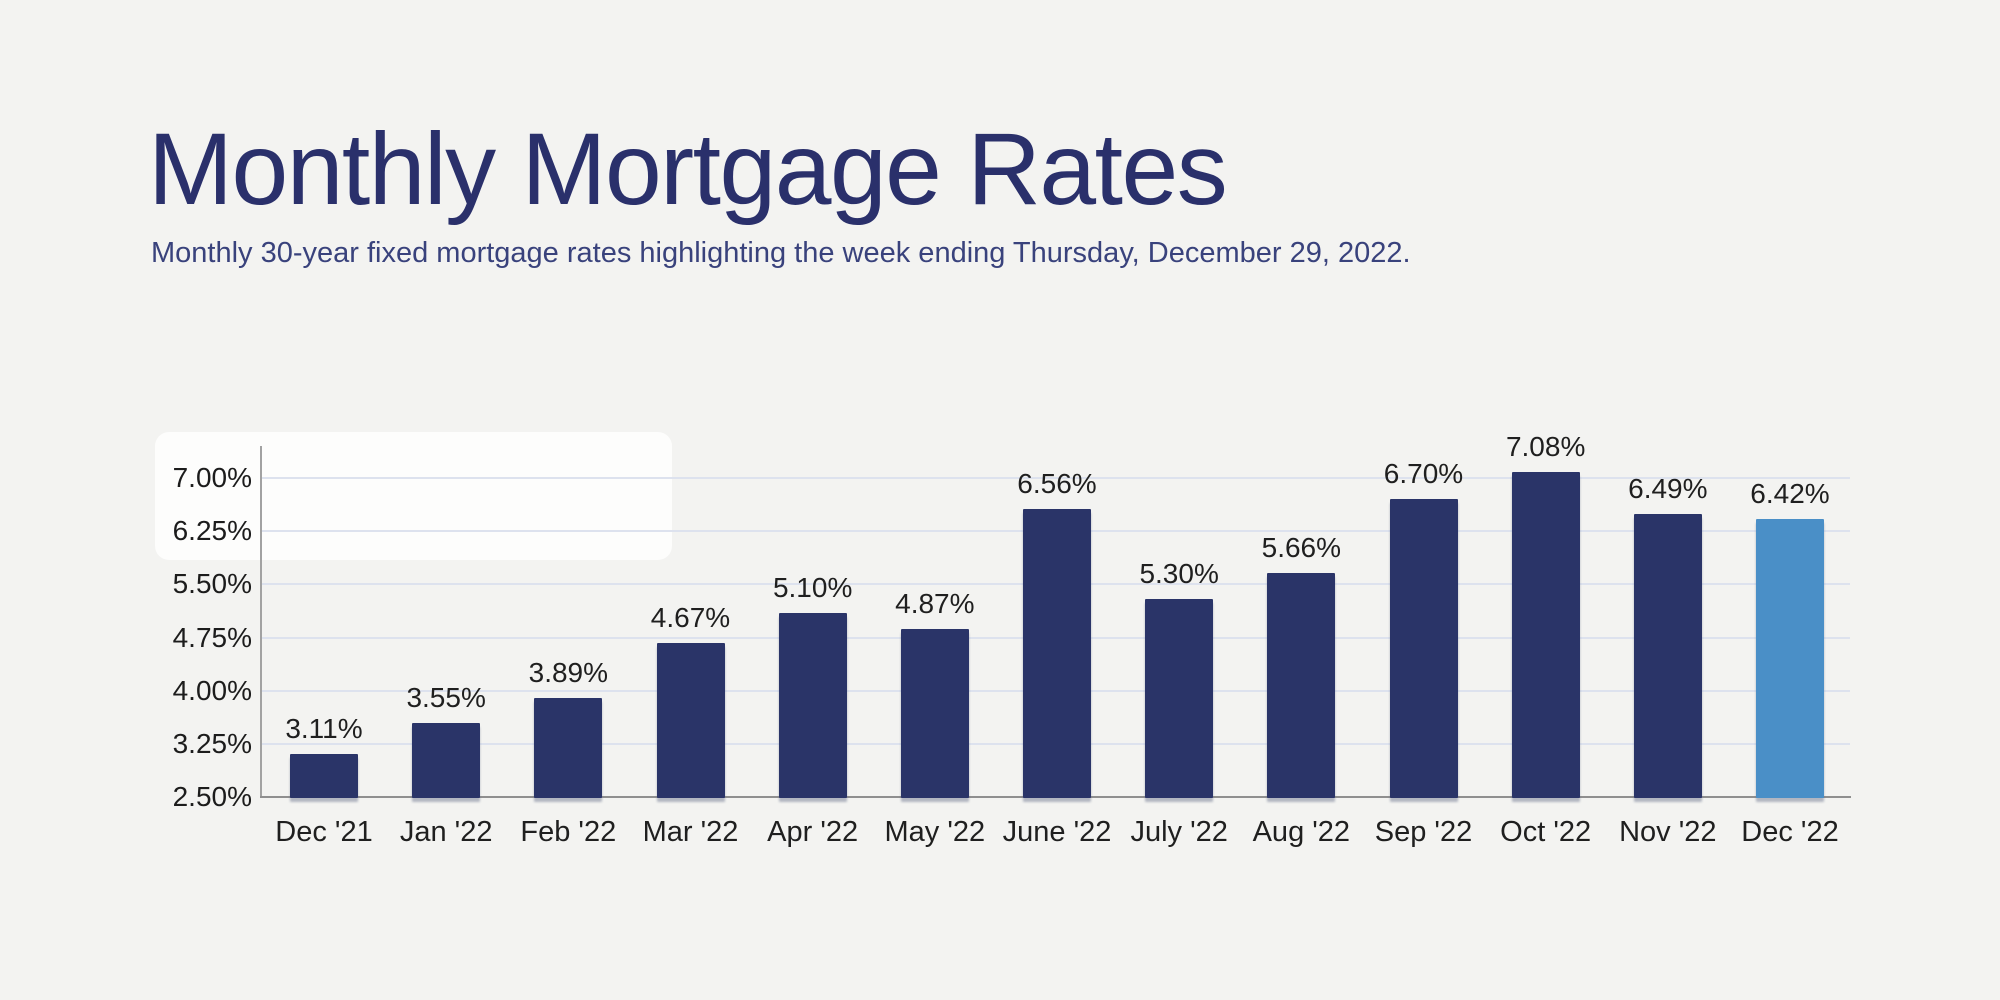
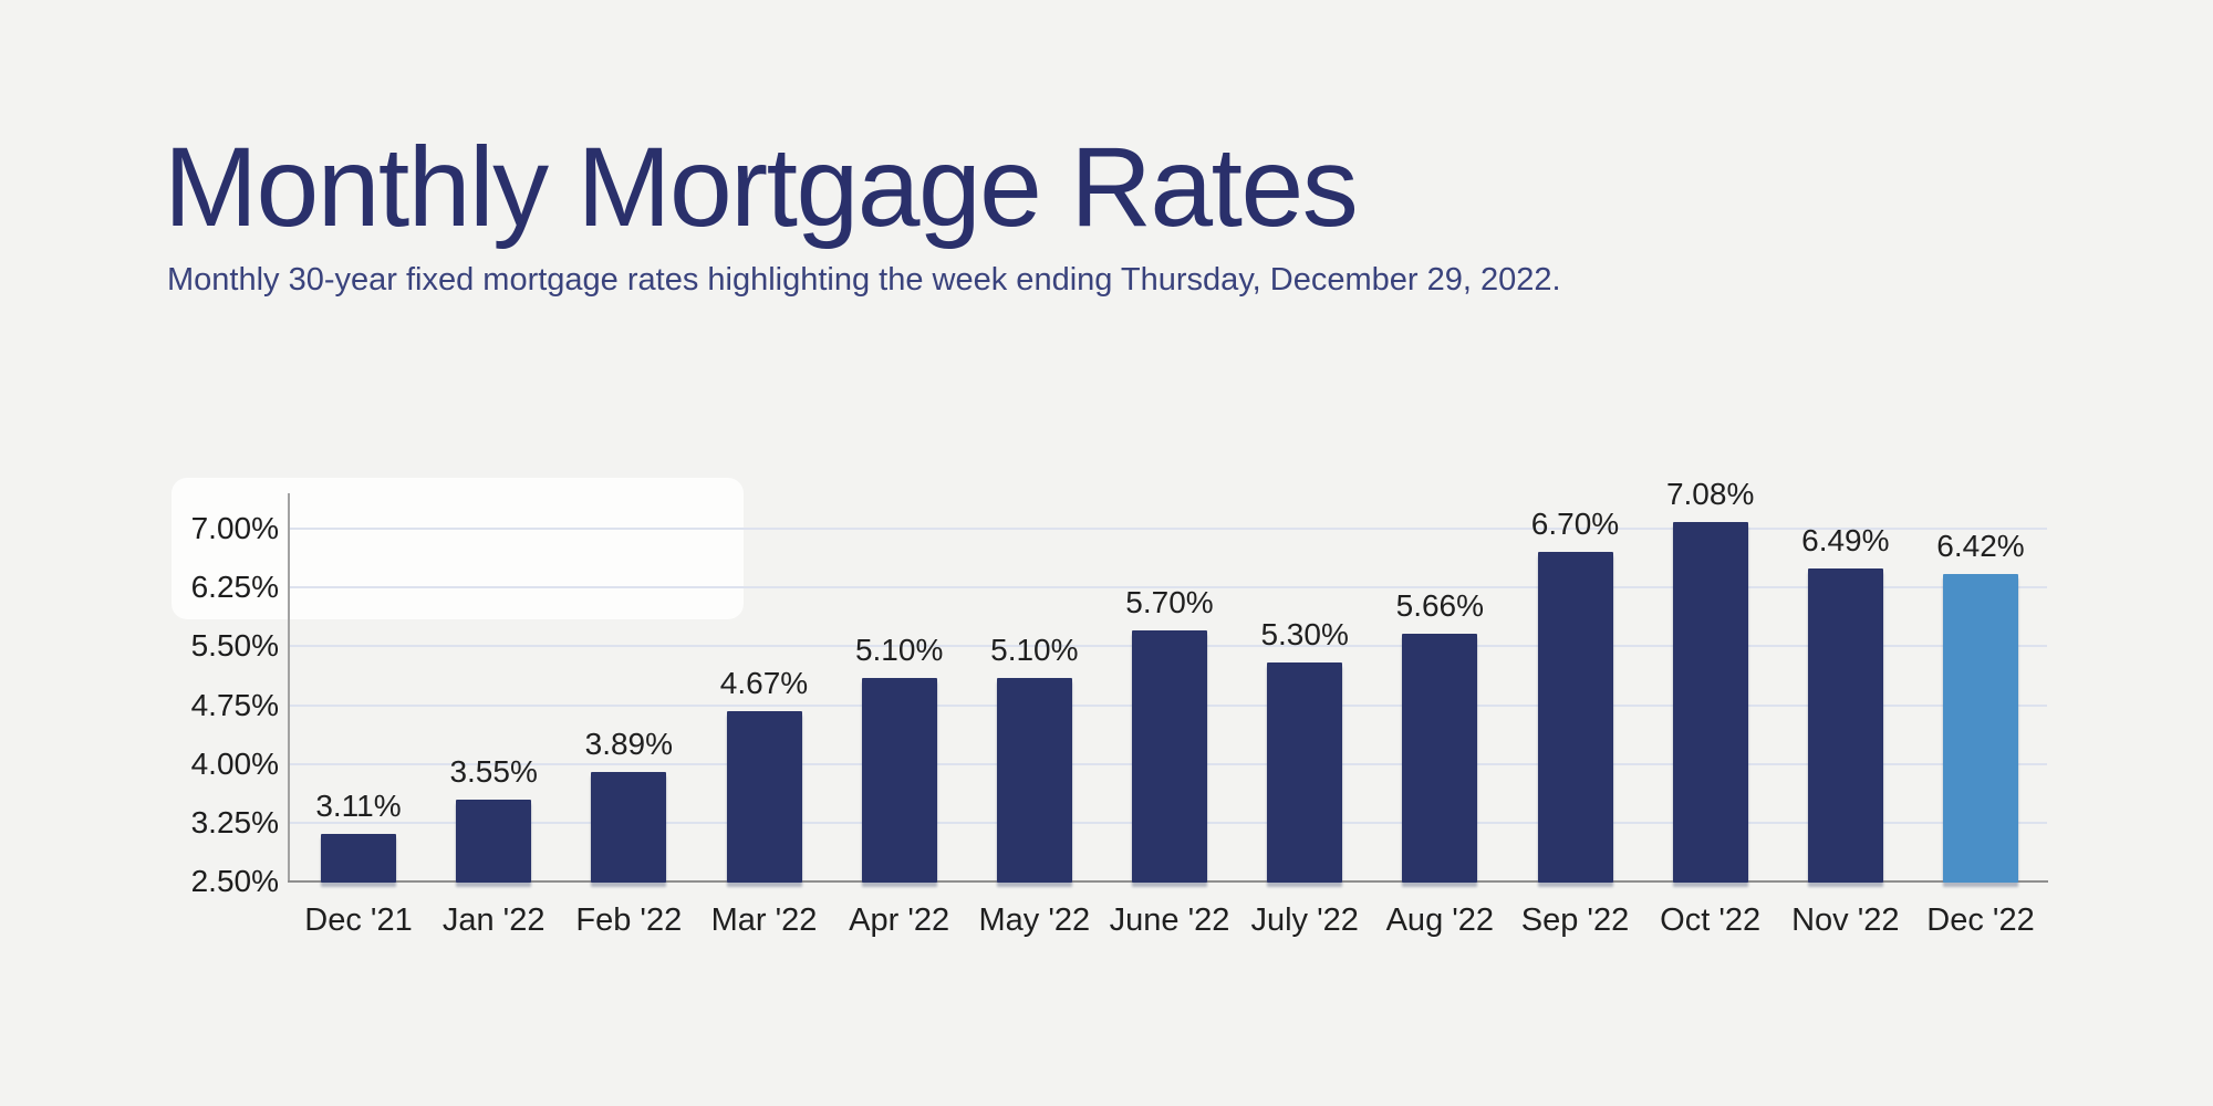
May '22: 4.87% -> 5.10%
June '22: 6.56% -> 5.70%
